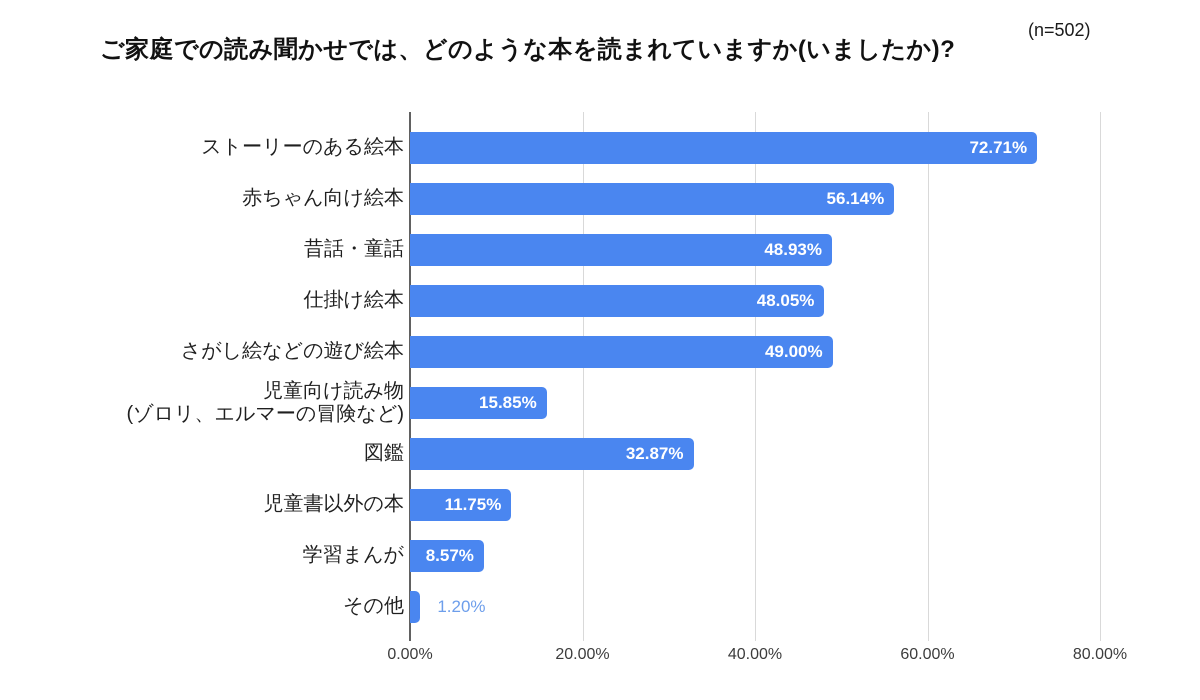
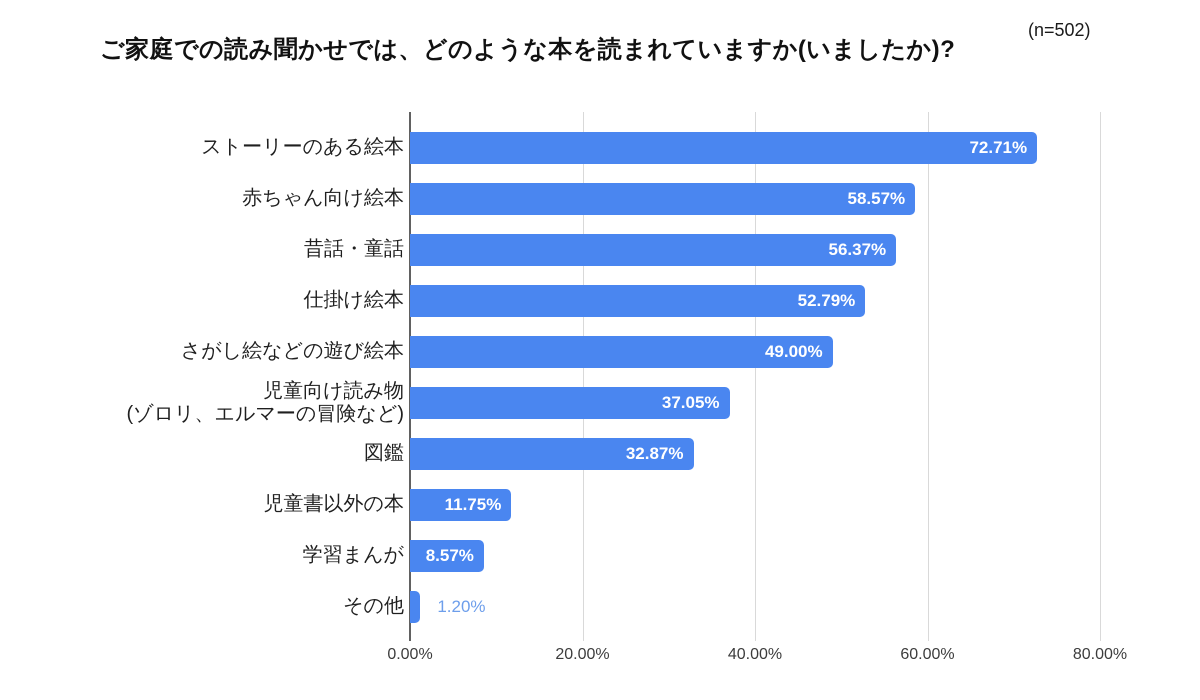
赤ちゃん向け絵本: 56.14% -> 58.57%
昔話・童話: 48.93% -> 56.37%
仕掛け絵本: 48.05% -> 52.79%
児童向け読み物 (ゾロリ、エルマーの冒険など): 15.85% -> 37.05%
